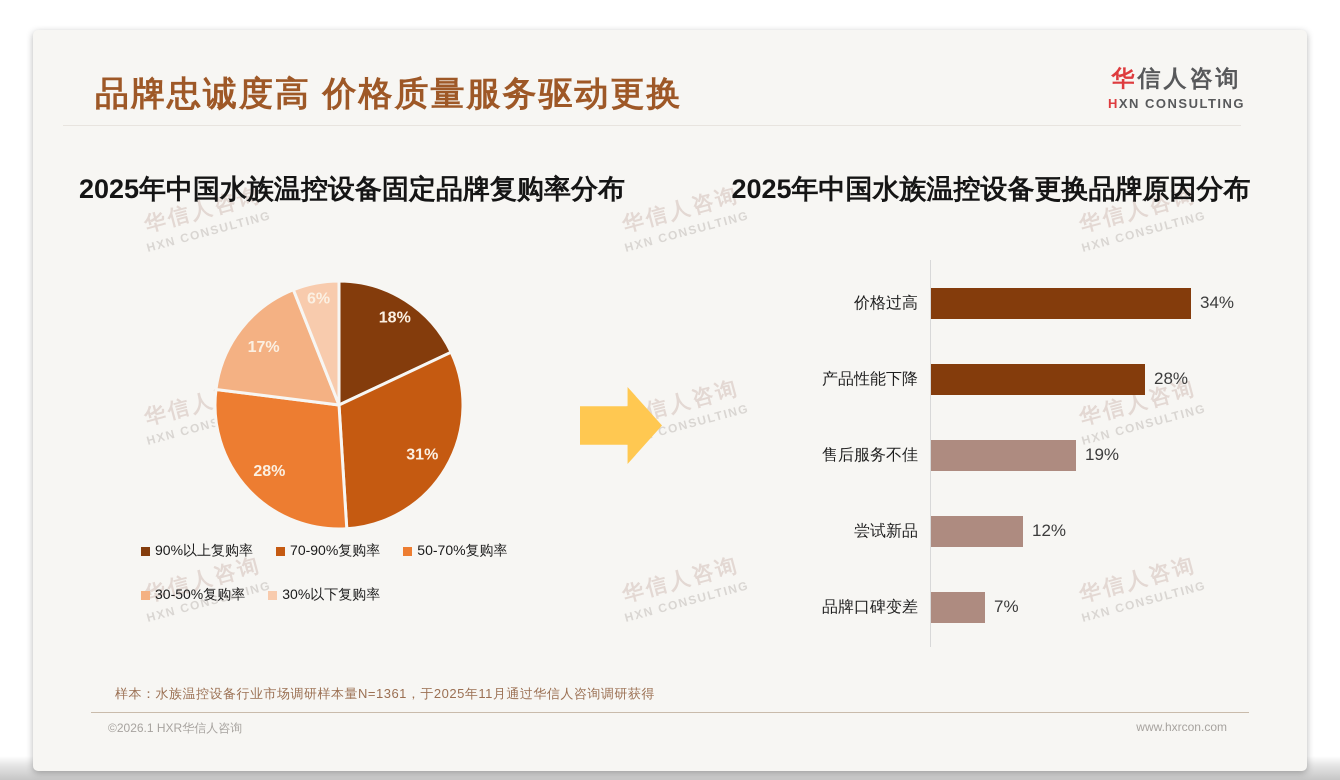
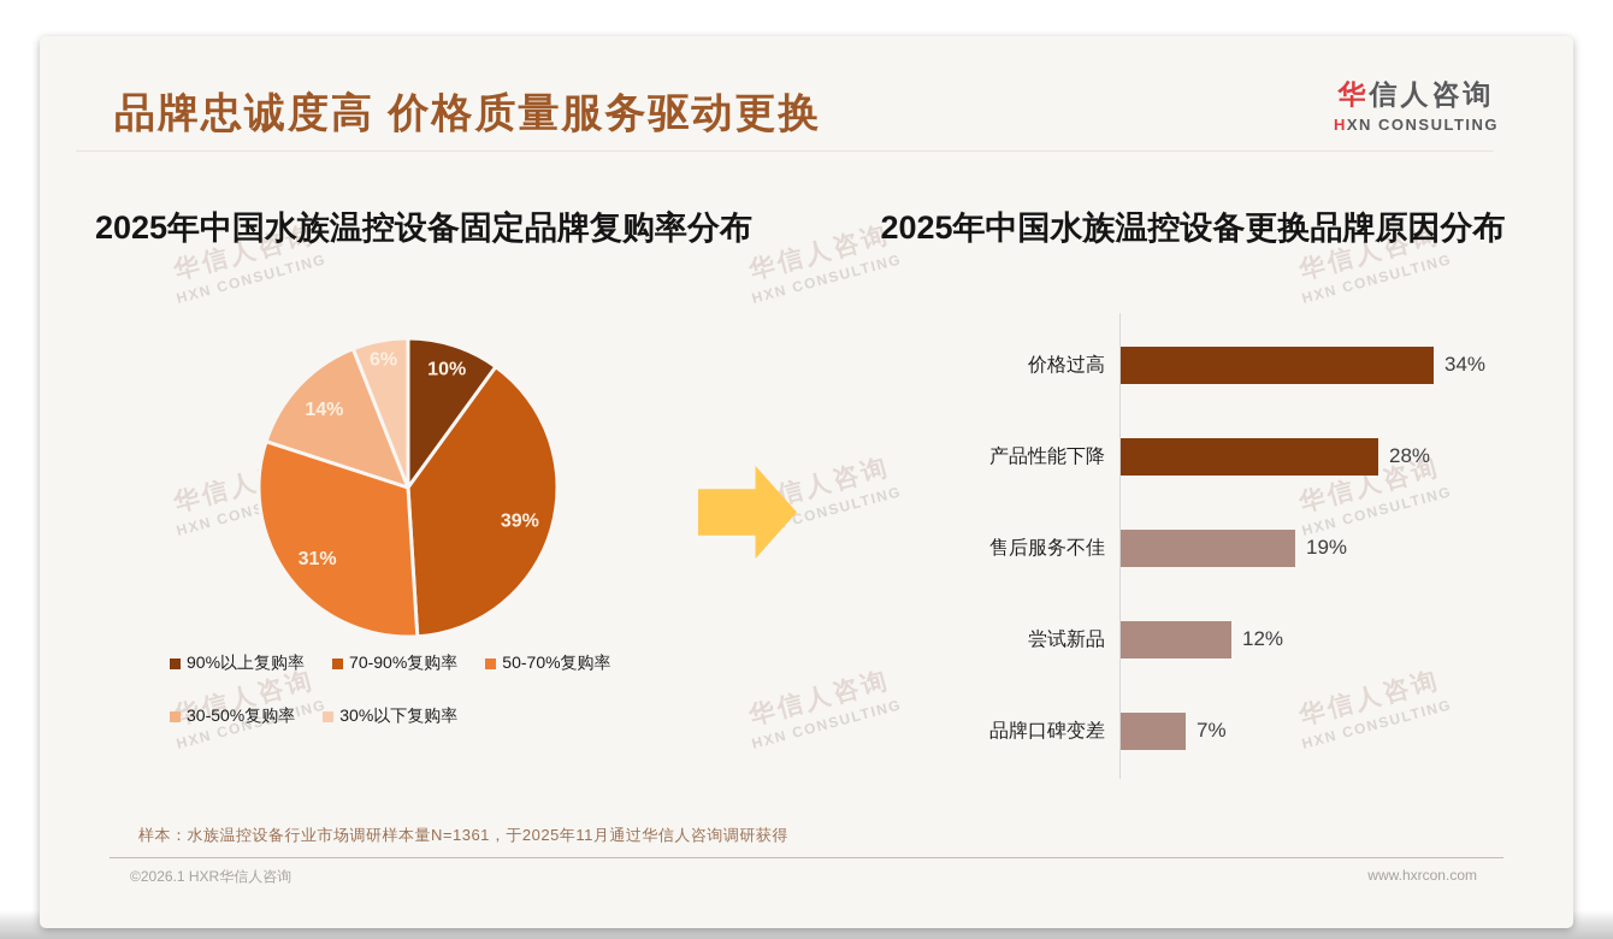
2025年中国水族温控设备固定品牌复购率分布/90%以上复购率: 18% -> 10%
2025年中国水族温控设备固定品牌复购率分布/70-90%复购率: 31% -> 39%
2025年中国水族温控设备固定品牌复购率分布/50-70%复购率: 28% -> 31%
2025年中国水族温控设备固定品牌复购率分布/30-50%复购率: 17% -> 14%
